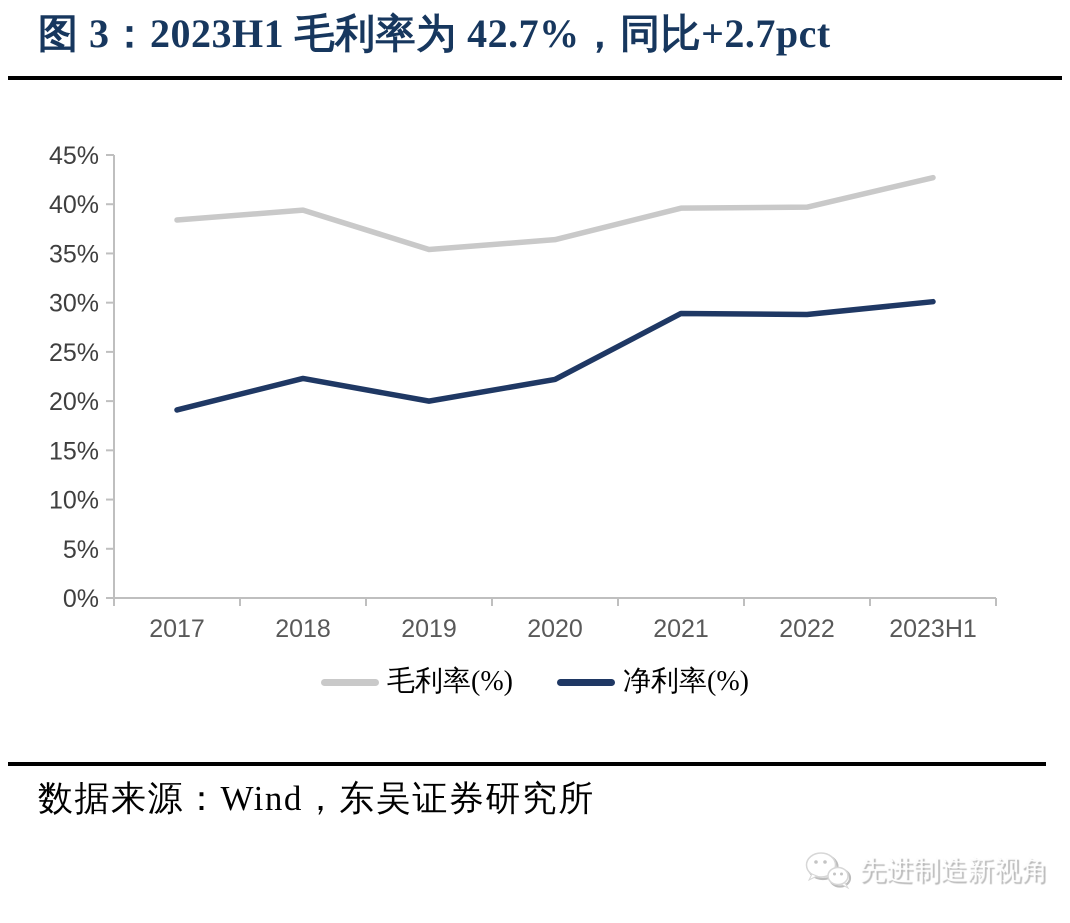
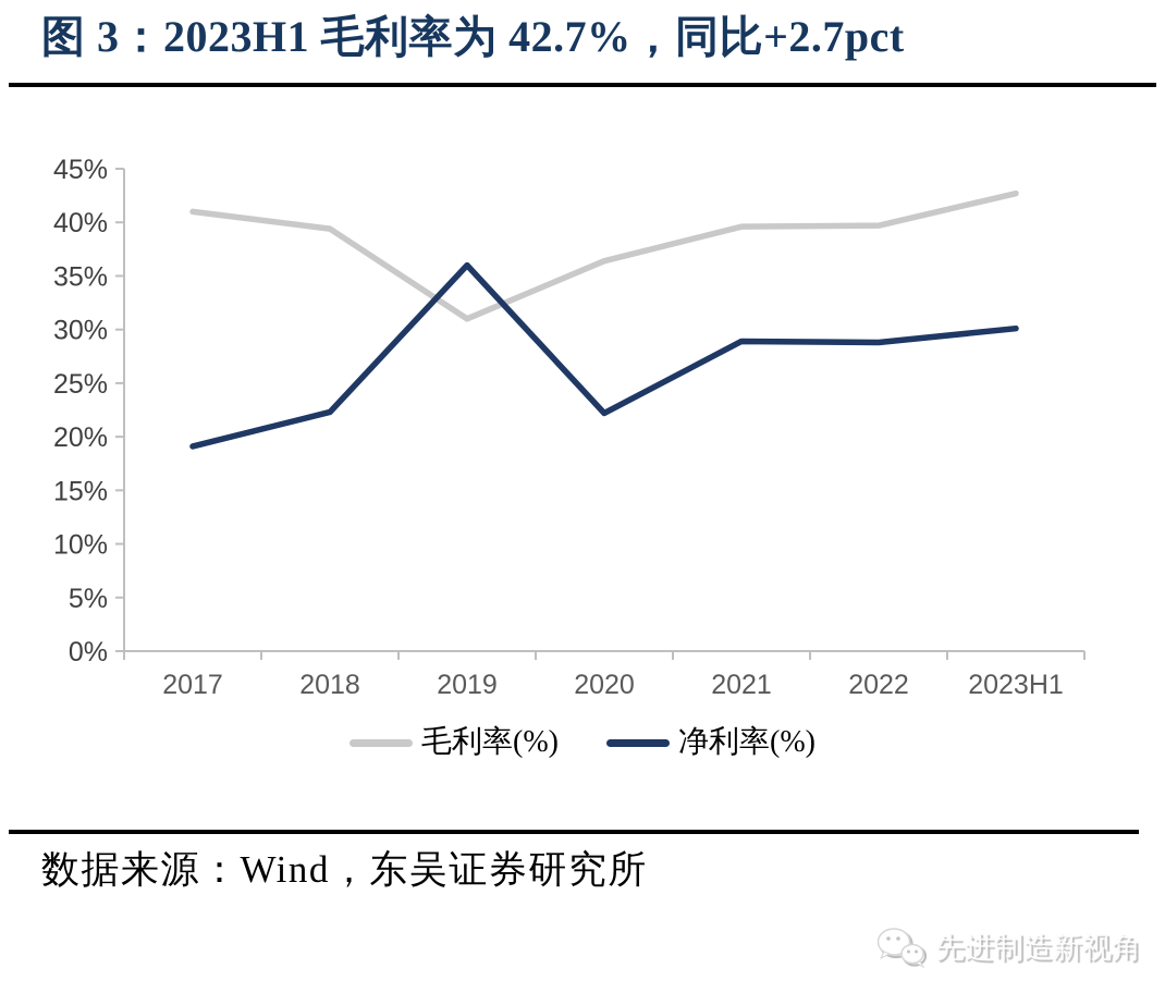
毛利率(%)/2017: 38% -> 41%
毛利率(%)/2019: 35% -> 31%
净利率(%)/2019: 20% -> 36%
